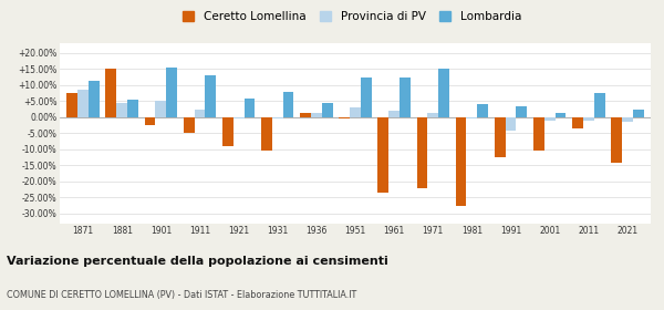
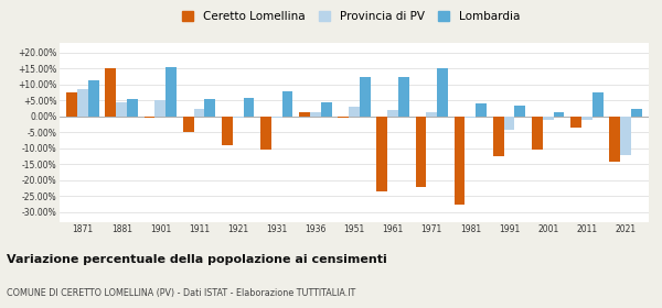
Ceretto Lomellina/1901: -2.5% -> -0.5%
Lombardia/1911: 13.0% -> 5.5%
Provincia di PV/2021: -1.5% -> -12.0%
